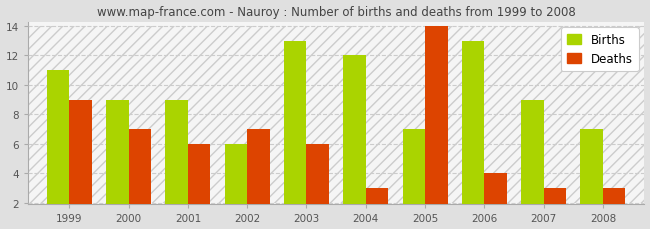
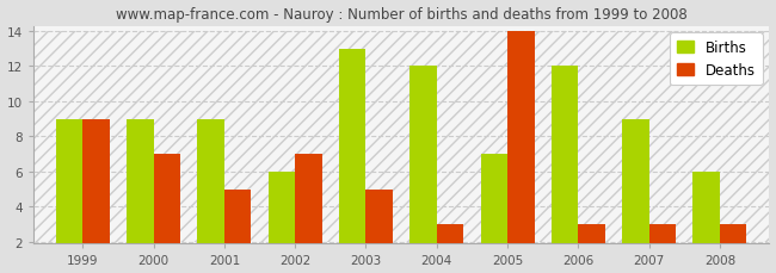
Births/1999: 11 -> 9
Deaths/2001: 6 -> 5
Deaths/2003: 6 -> 5
Births/2006: 13 -> 12
Deaths/2006: 4 -> 3
Births/2008: 7 -> 6
